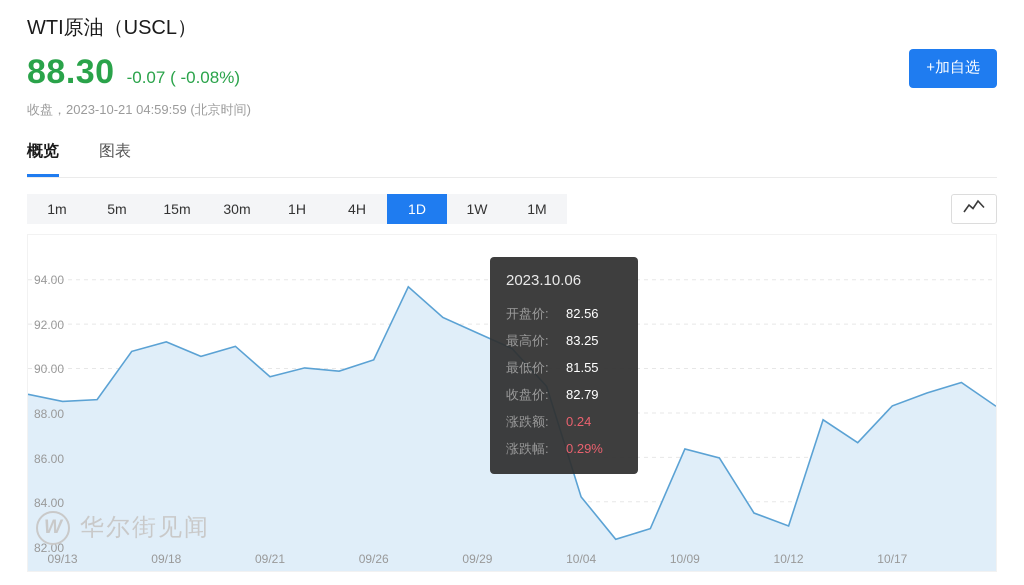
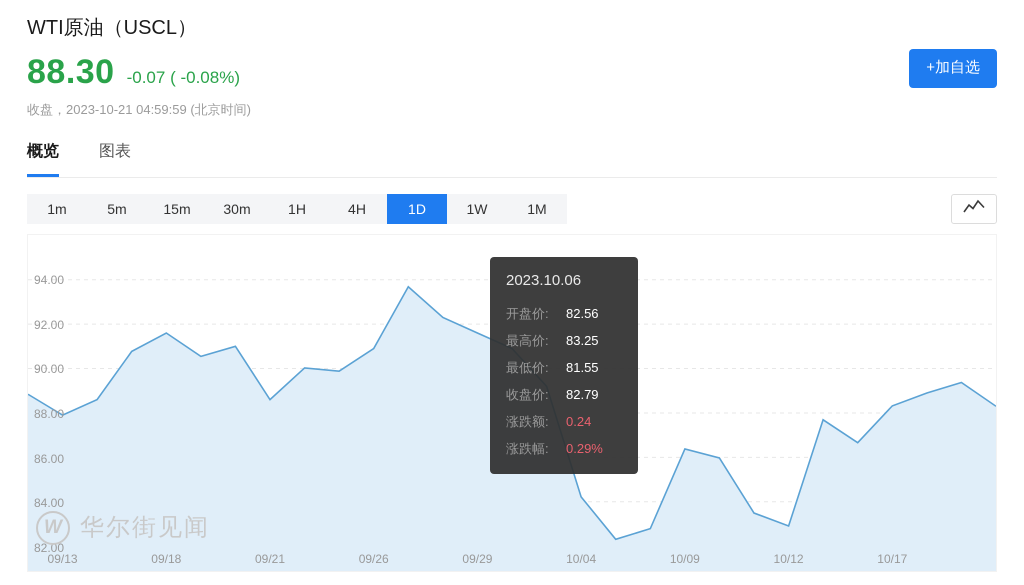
09/13: 88.5 -> 87.9
09/18: 91.2 -> 91.6
09/21: 89.6 -> 88.6
09/26: 90.4 -> 90.9
